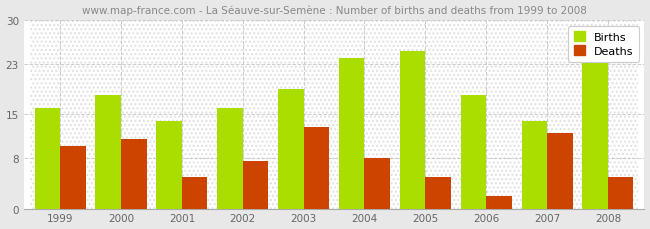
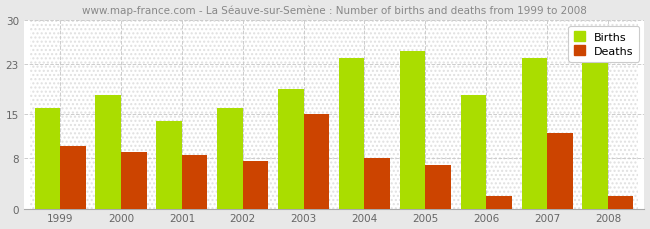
Deaths/2000: 11.0 -> 9.0
Deaths/2001: 5.0 -> 8.5
Deaths/2003: 13.0 -> 15.0
Deaths/2005: 5.0 -> 7.0
Births/2007: 14 -> 24
Deaths/2008: 5.0 -> 2.0
